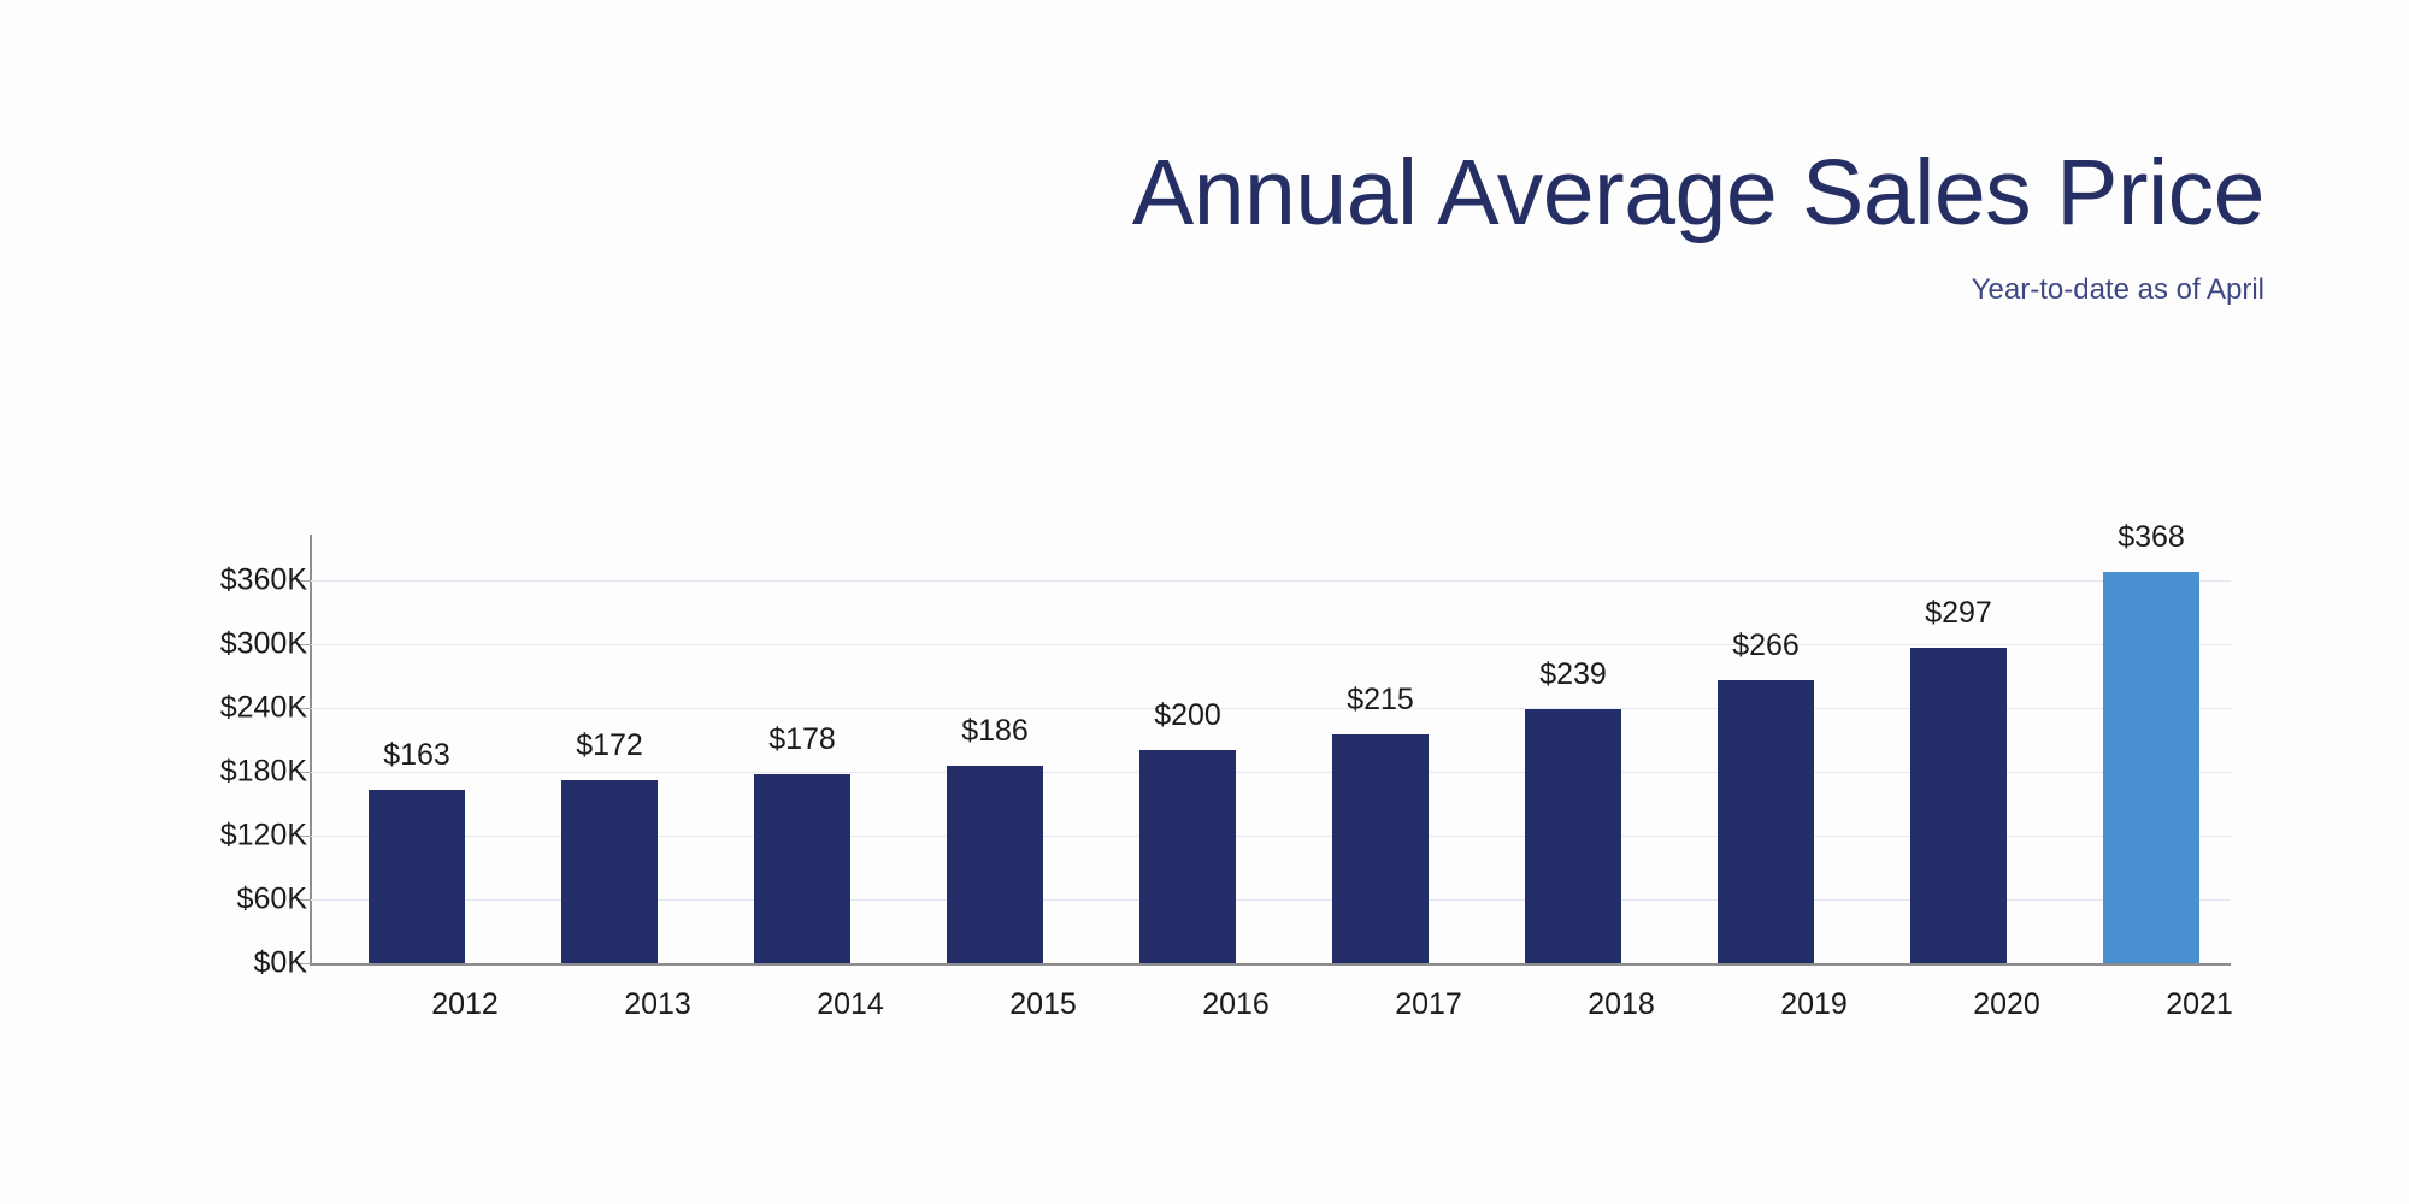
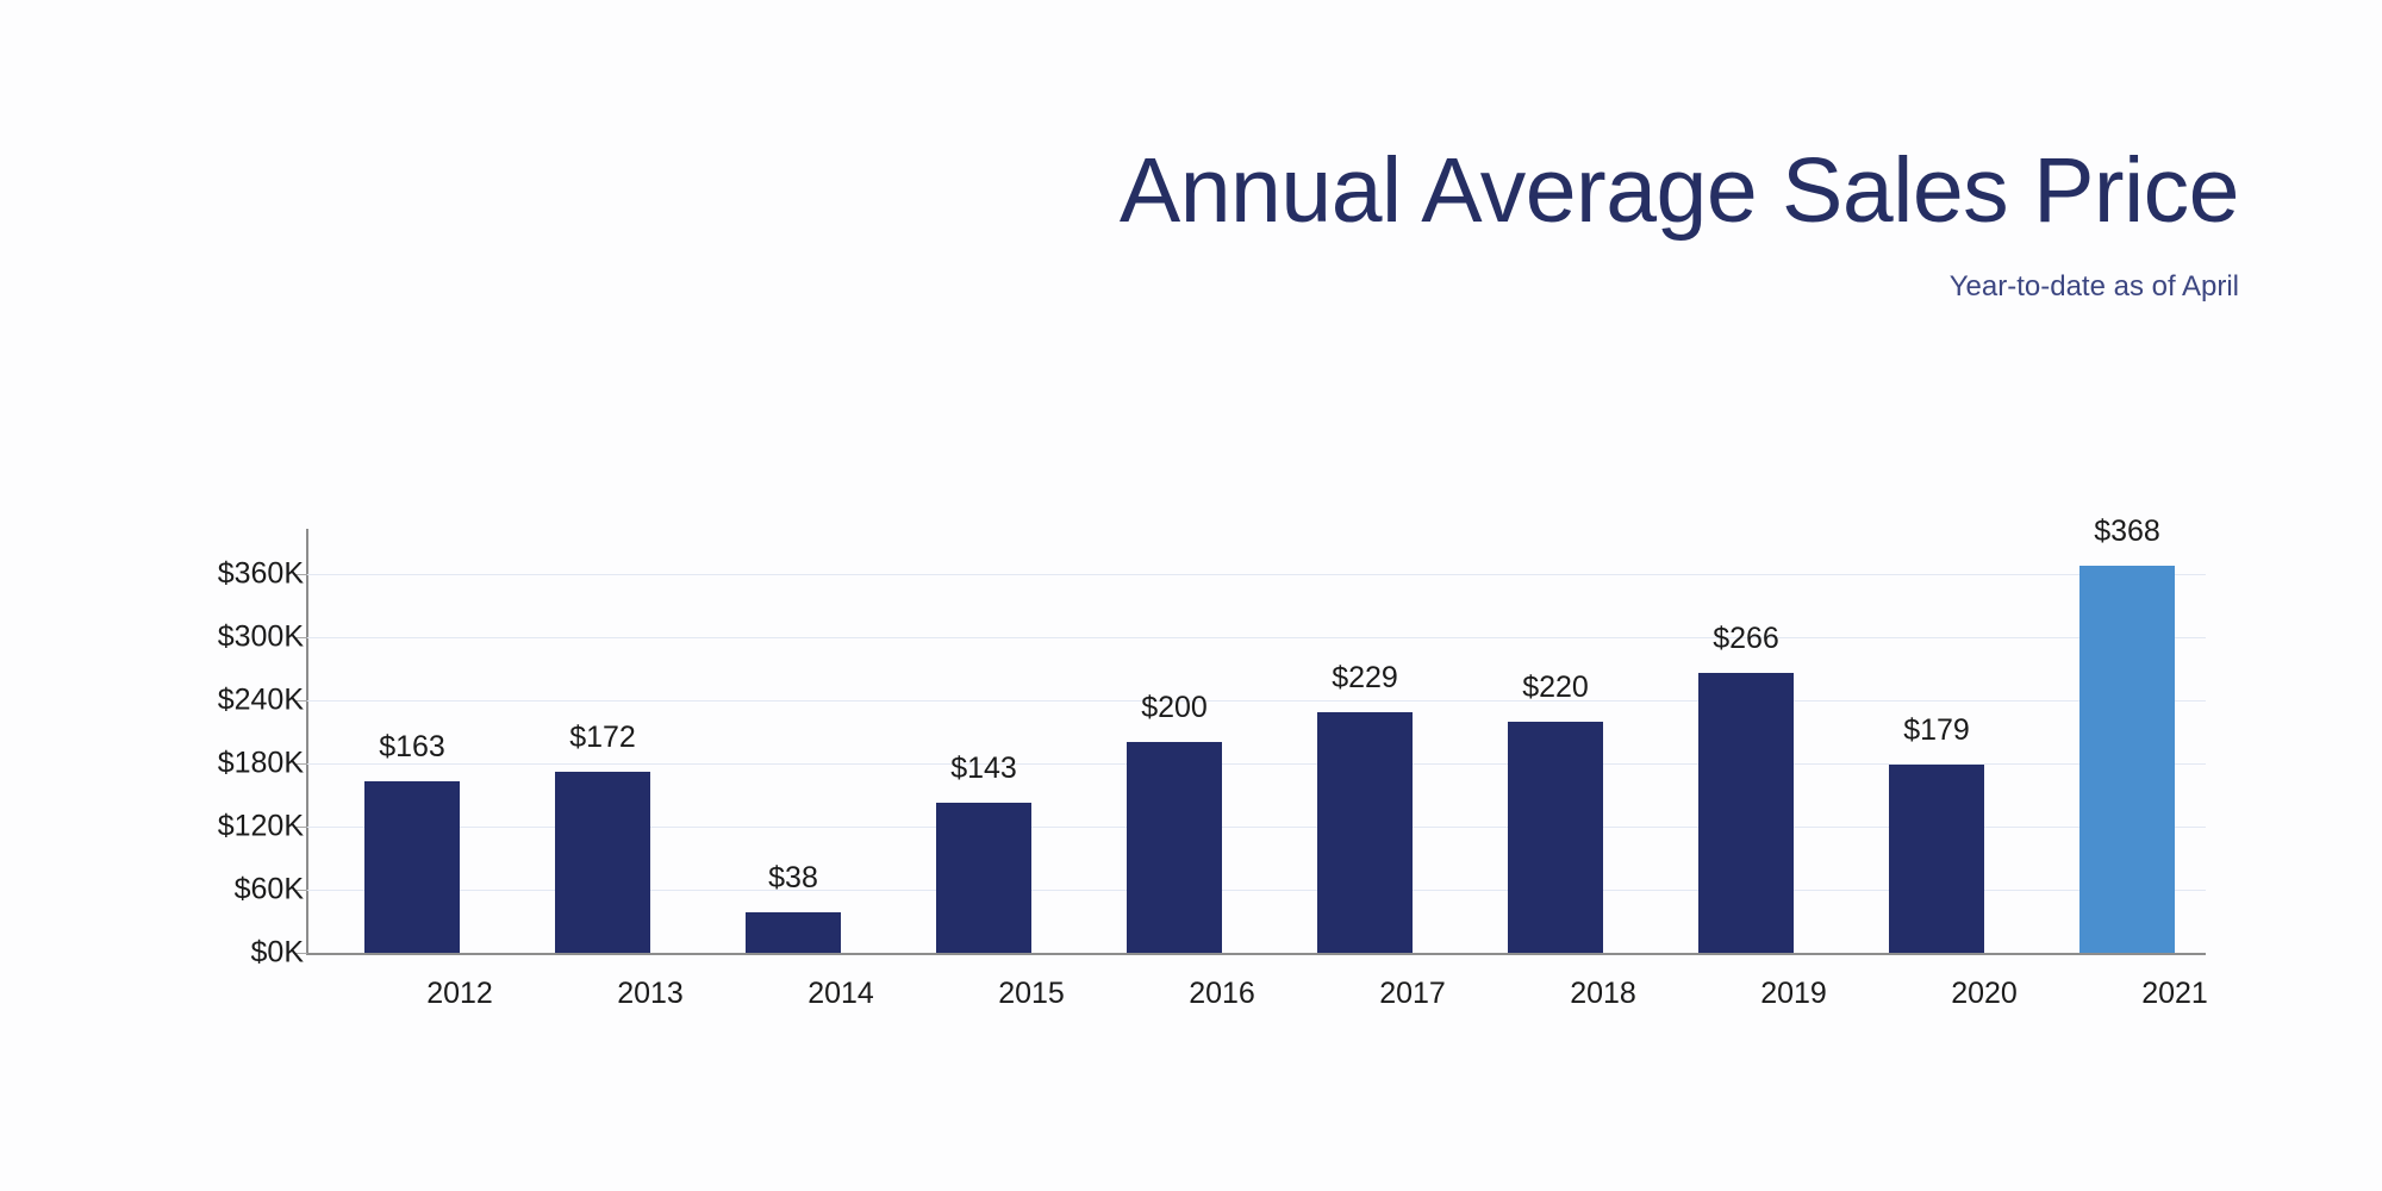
2014: $178 -> $38
2015: $186 -> $143
2017: $215 -> $229
2018: $239 -> $220
2020: $297 -> $179
